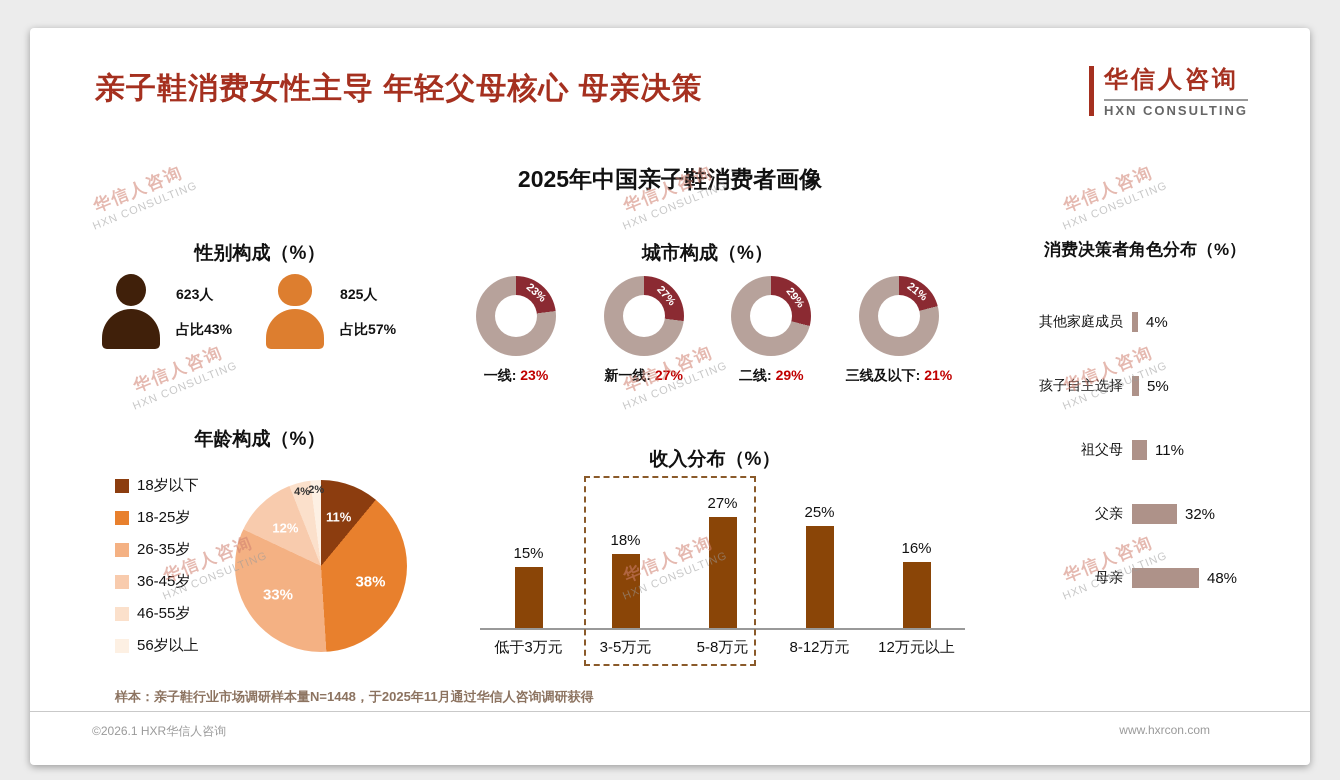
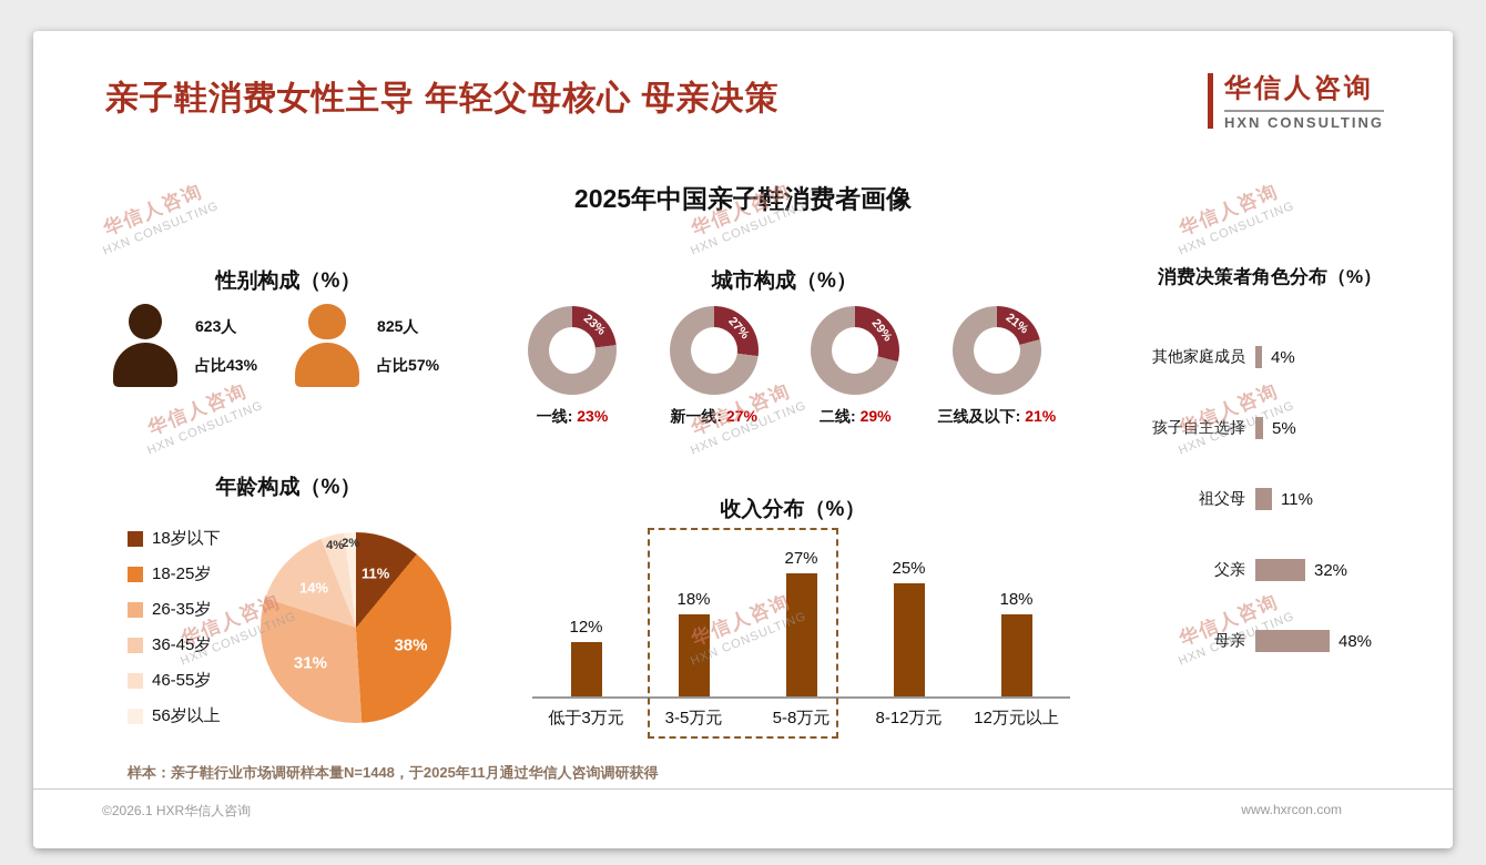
年龄构成（%）/26-35岁: 33% -> 31%
年龄构成（%）/36-45岁: 12% -> 14%
收入分布（%）/低于3万元: 15% -> 12%
收入分布（%）/12万元以上: 16% -> 18%
